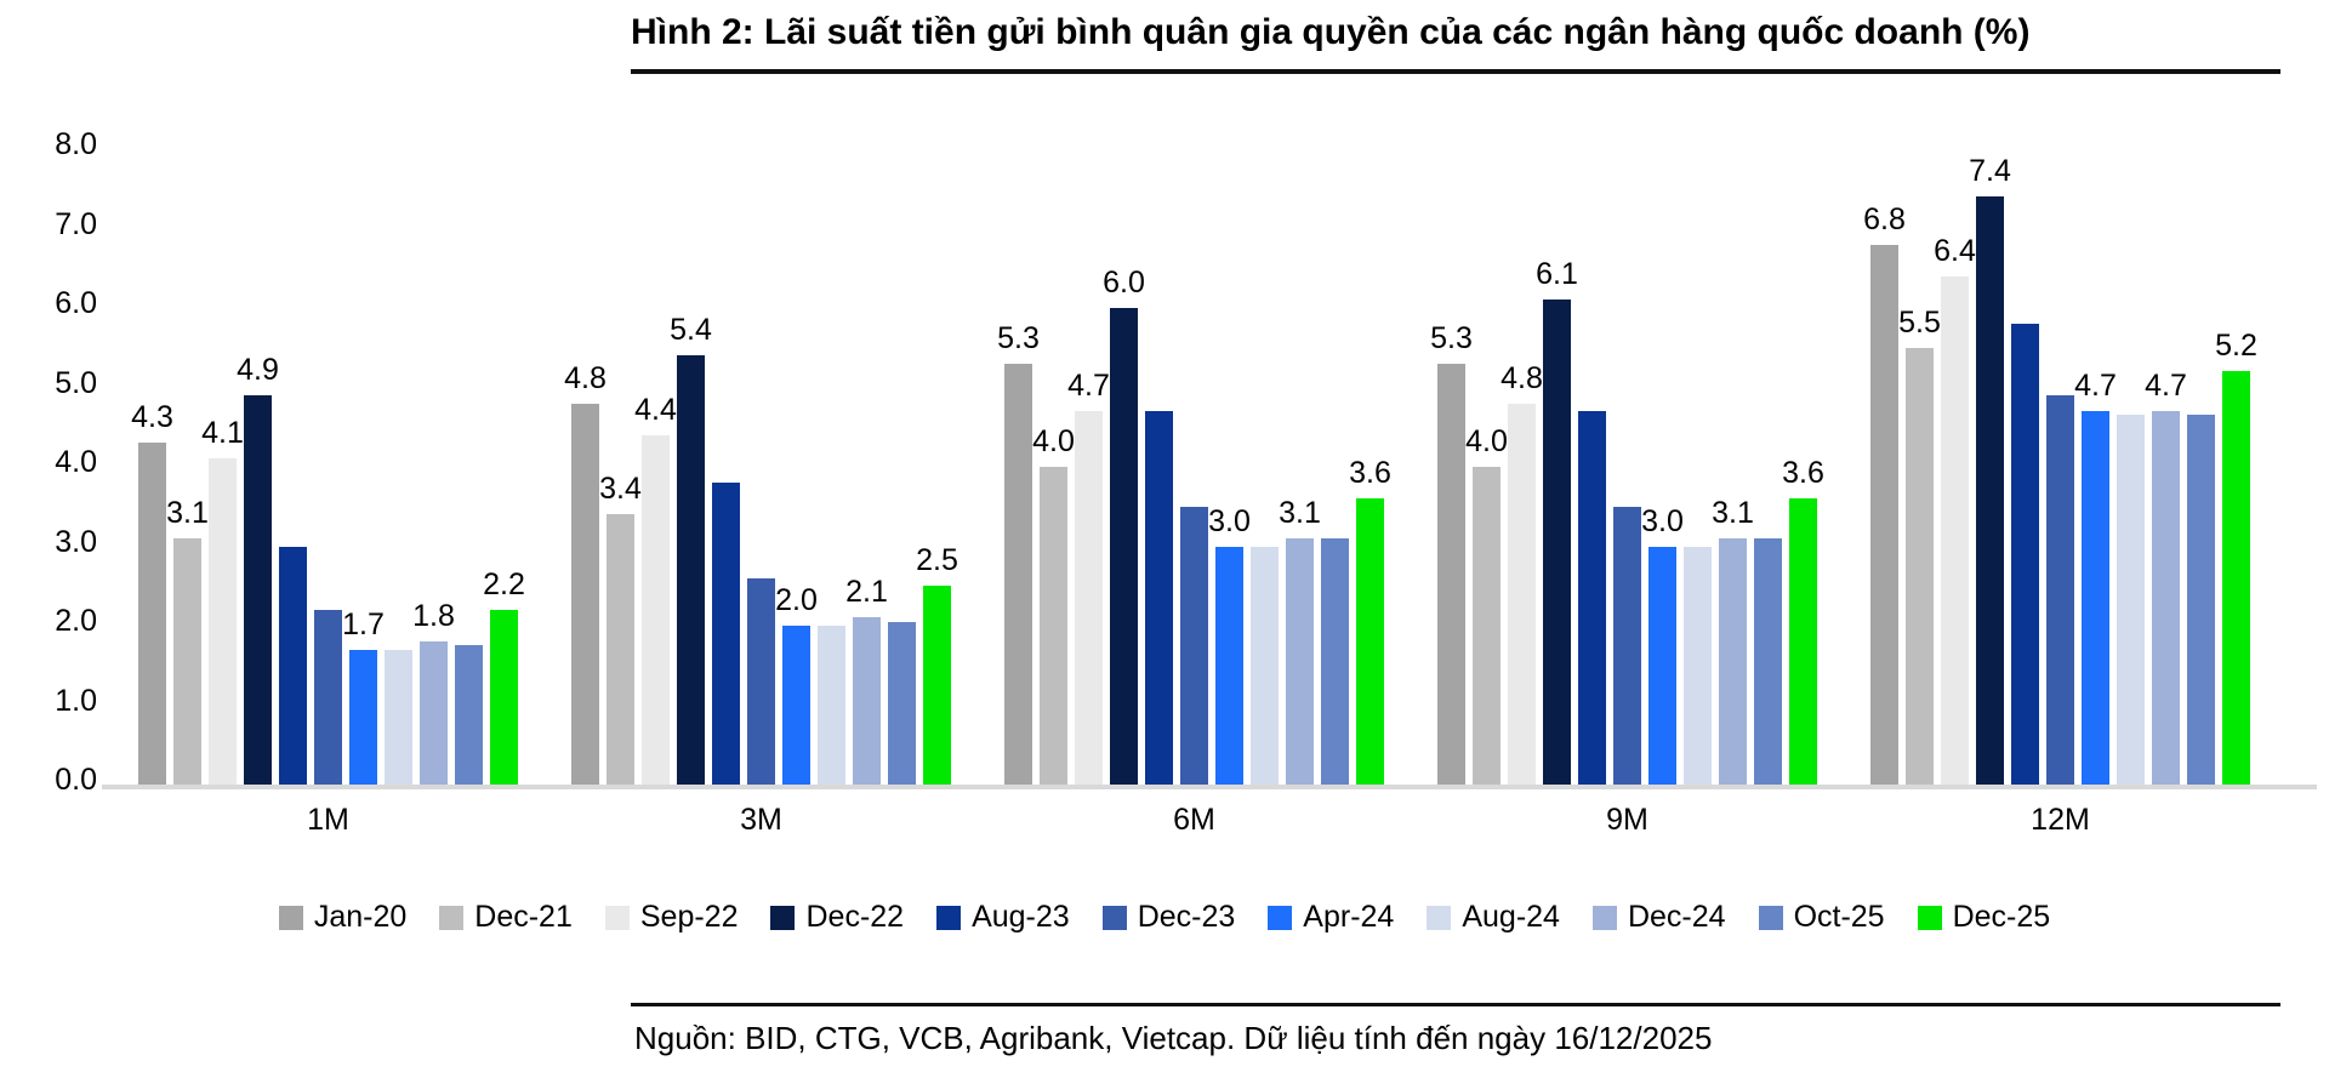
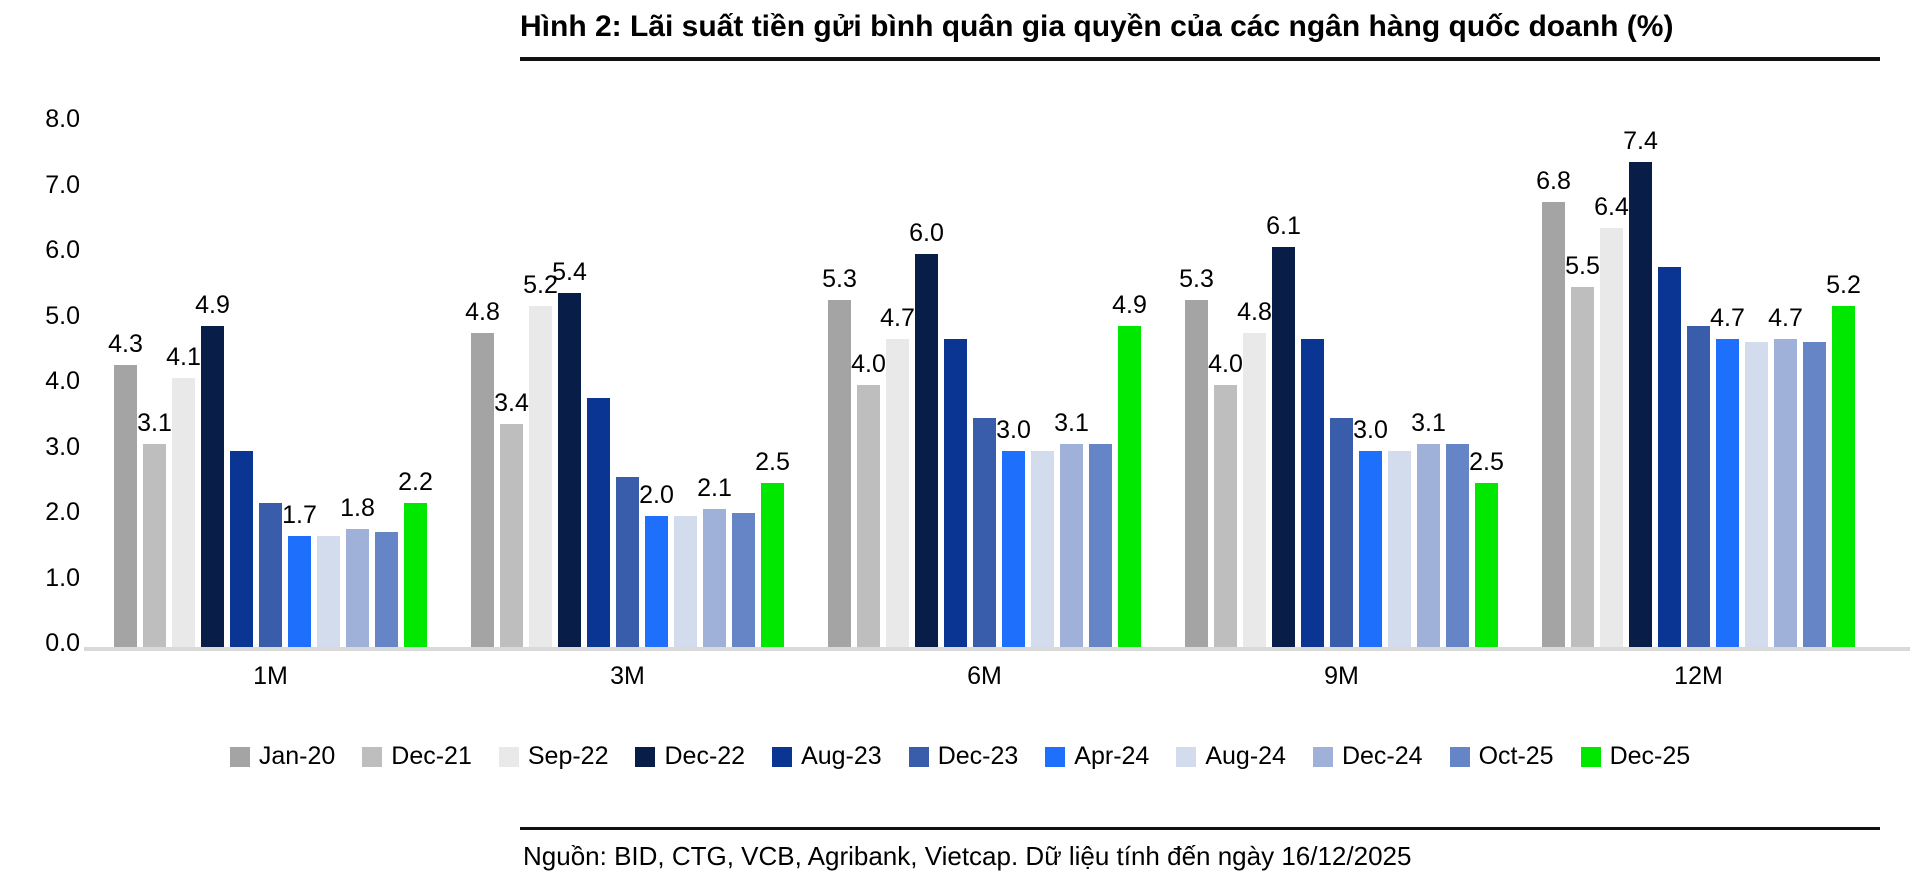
Sep-22/3M: 4.4 -> 5.2
Dec-25/6M: 3.6 -> 4.9
Dec-25/9M: 3.6 -> 2.5
